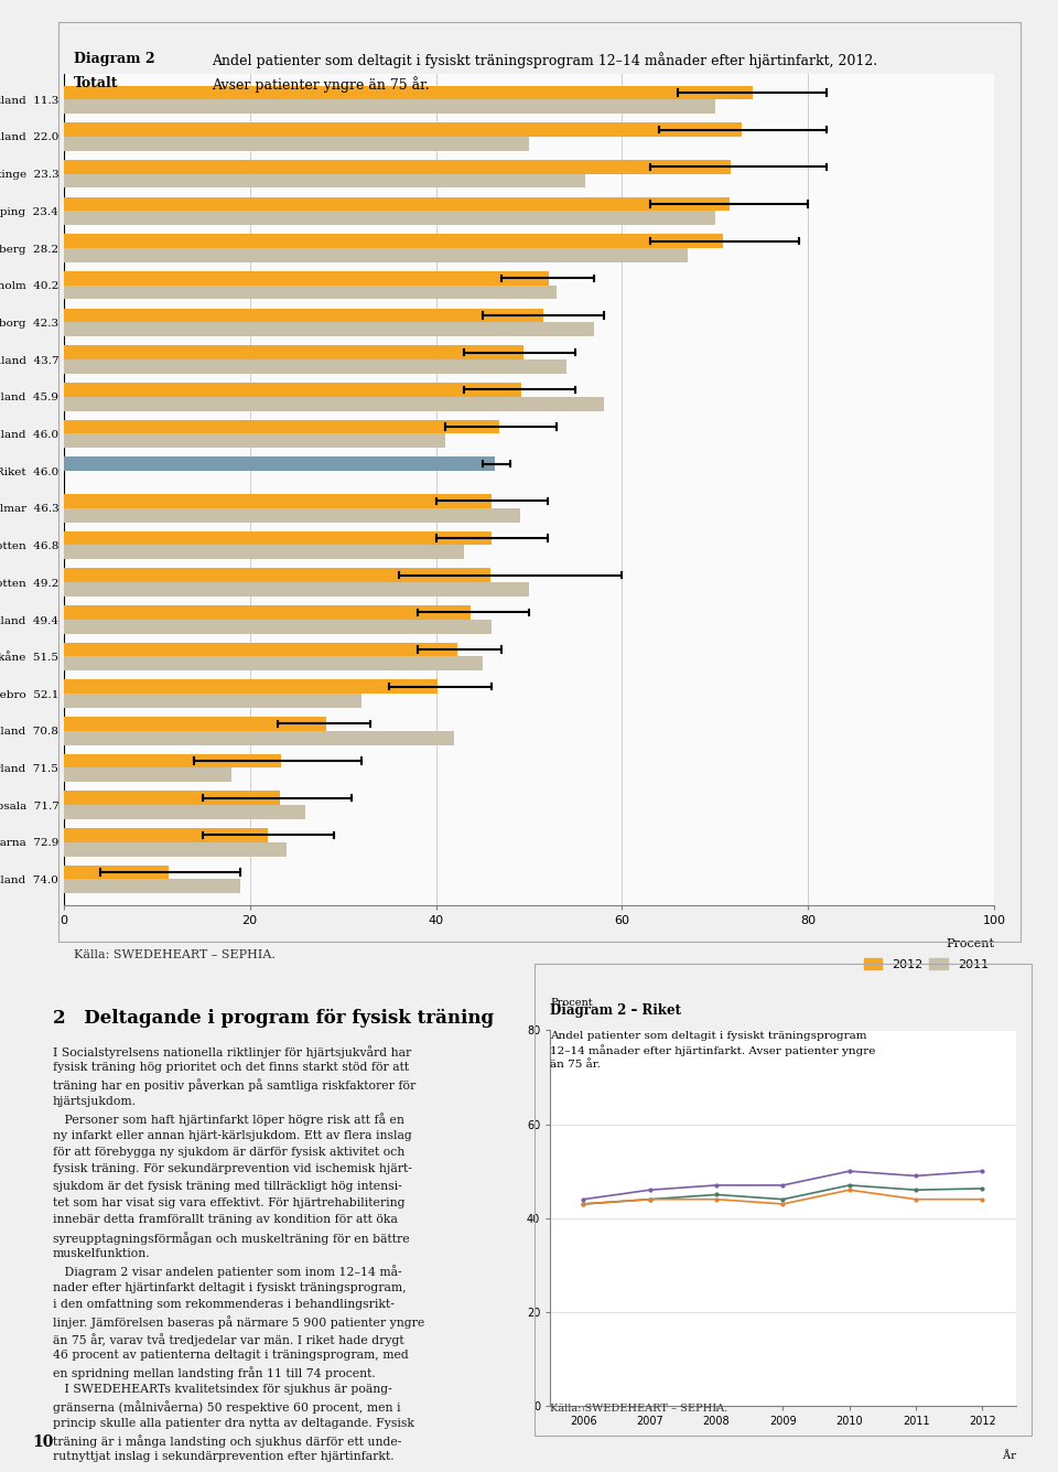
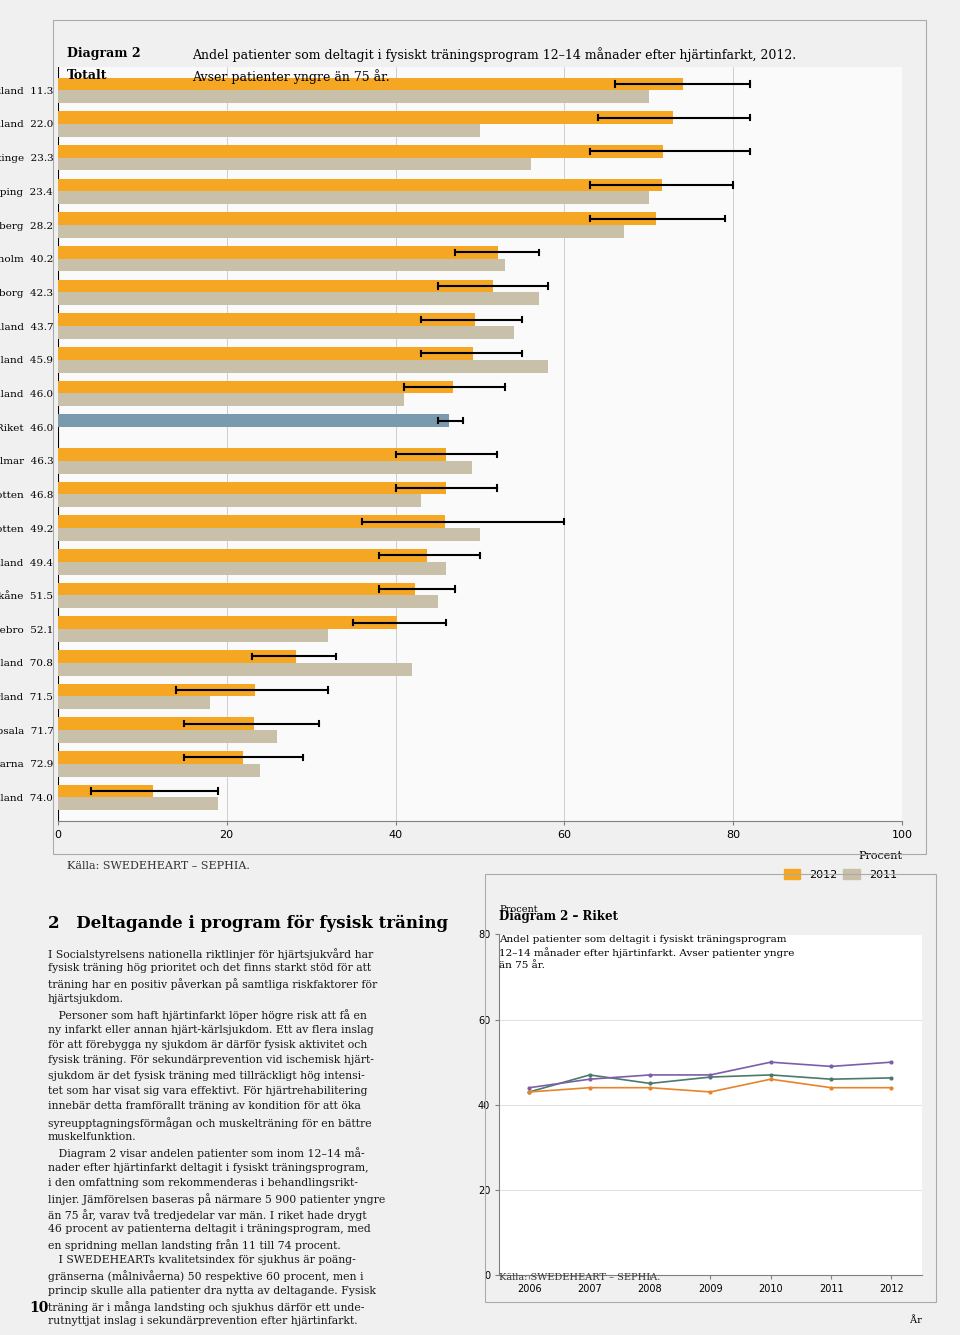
Totalt/2007: 44.0 -> 47.0
Totalt/2009: 44.0 -> 46.5
